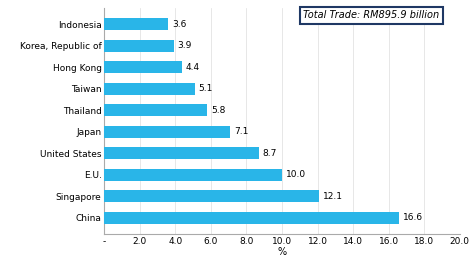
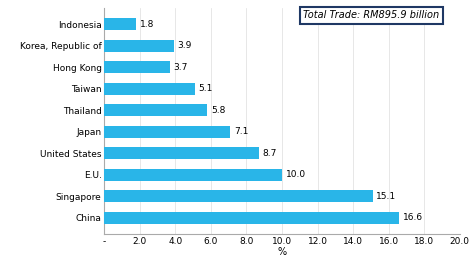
Indonesia: 3.6 -> 1.8
Hong Kong: 4.4 -> 3.7
Singapore: 12.1 -> 15.1
